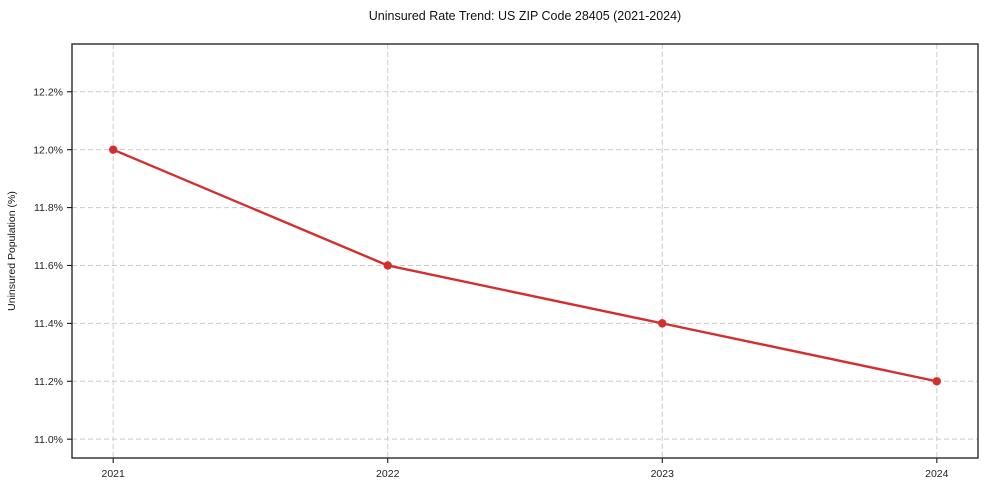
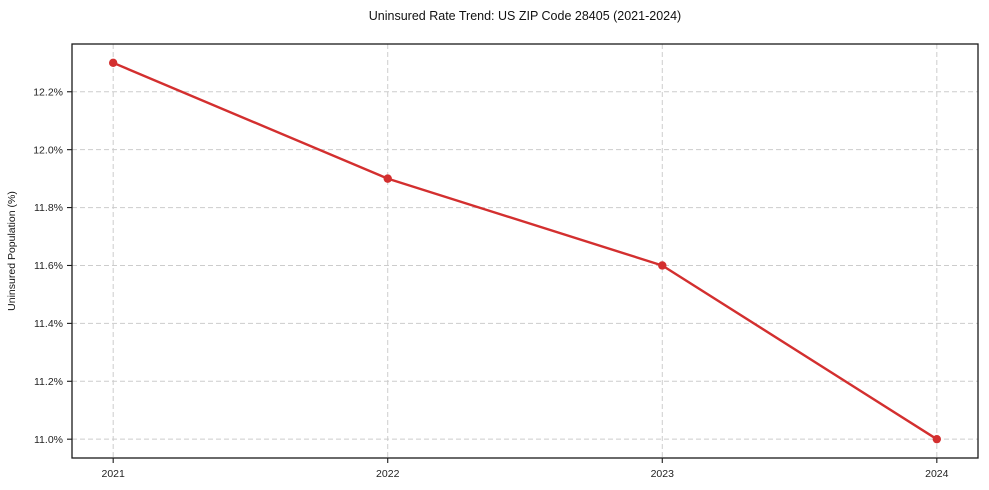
2021: 12.0% -> 12.3%
2022: 11.6% -> 11.9%
2023: 11.4% -> 11.6%
2024: 11.2% -> 11.0%
